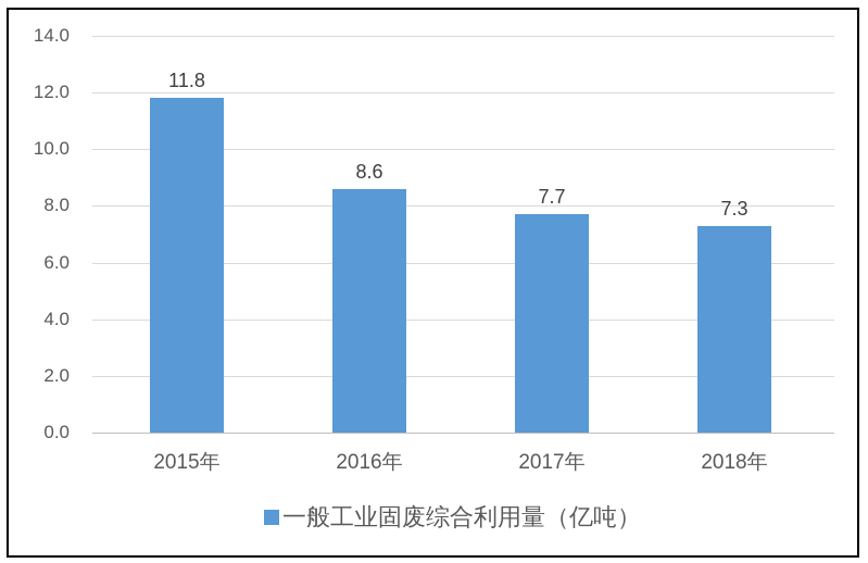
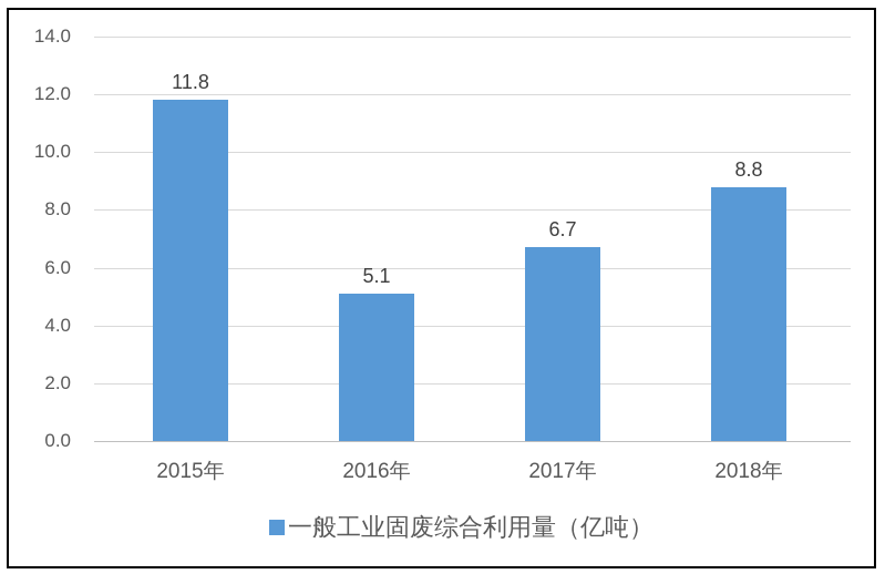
2016年: 8.6 -> 5.1
2017年: 7.7 -> 6.7
2018年: 7.3 -> 8.8
